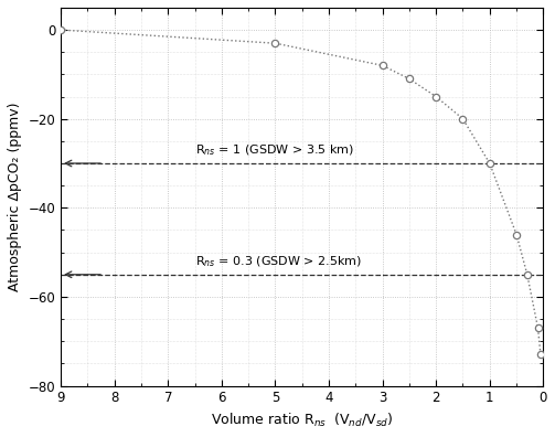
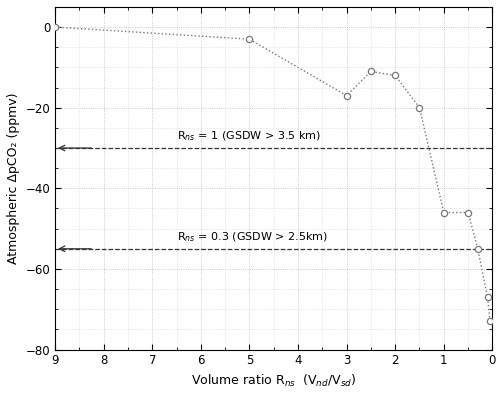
3: -8 -> -17
2: -15 -> -12
1: -30 -> -46
